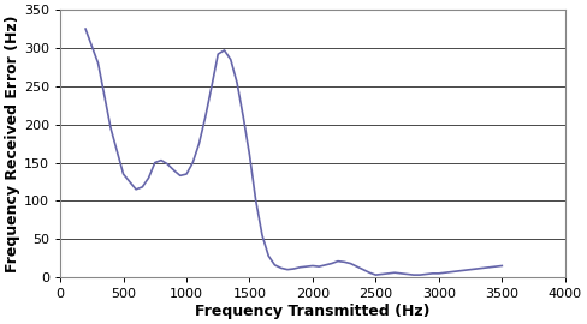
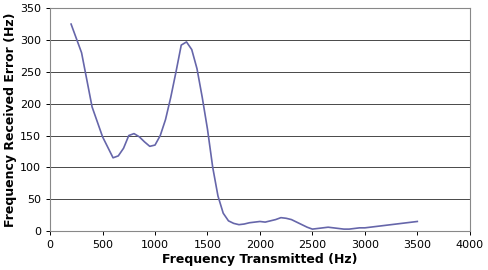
500: 135 -> 148
